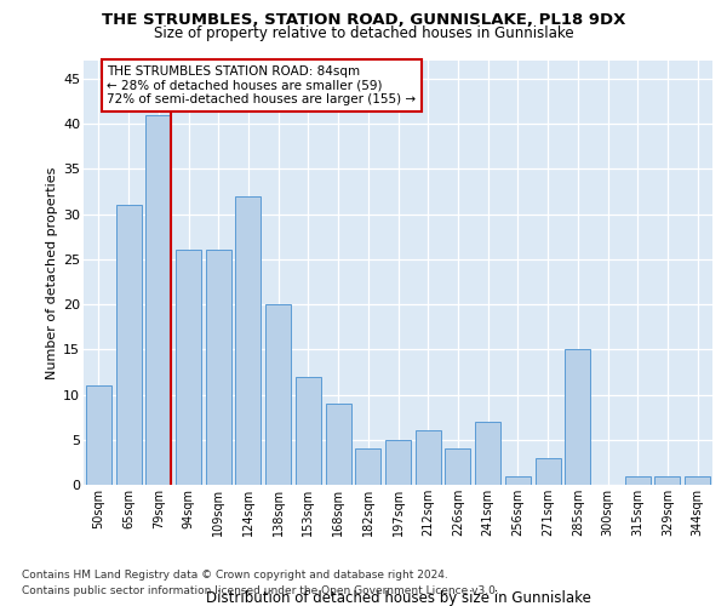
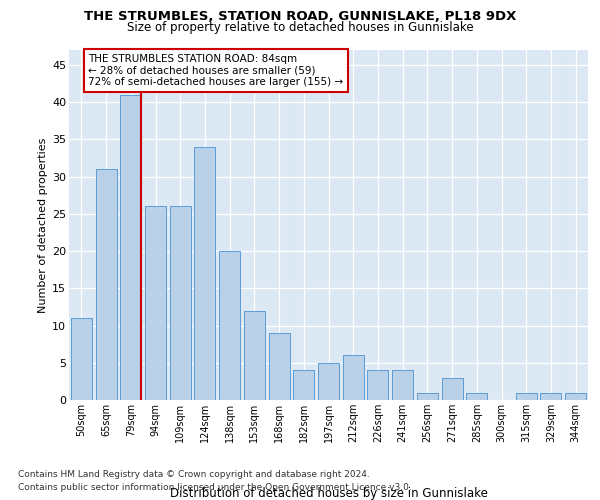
124sqm: 32 -> 34
241sqm: 7 -> 4
285sqm: 15 -> 1
